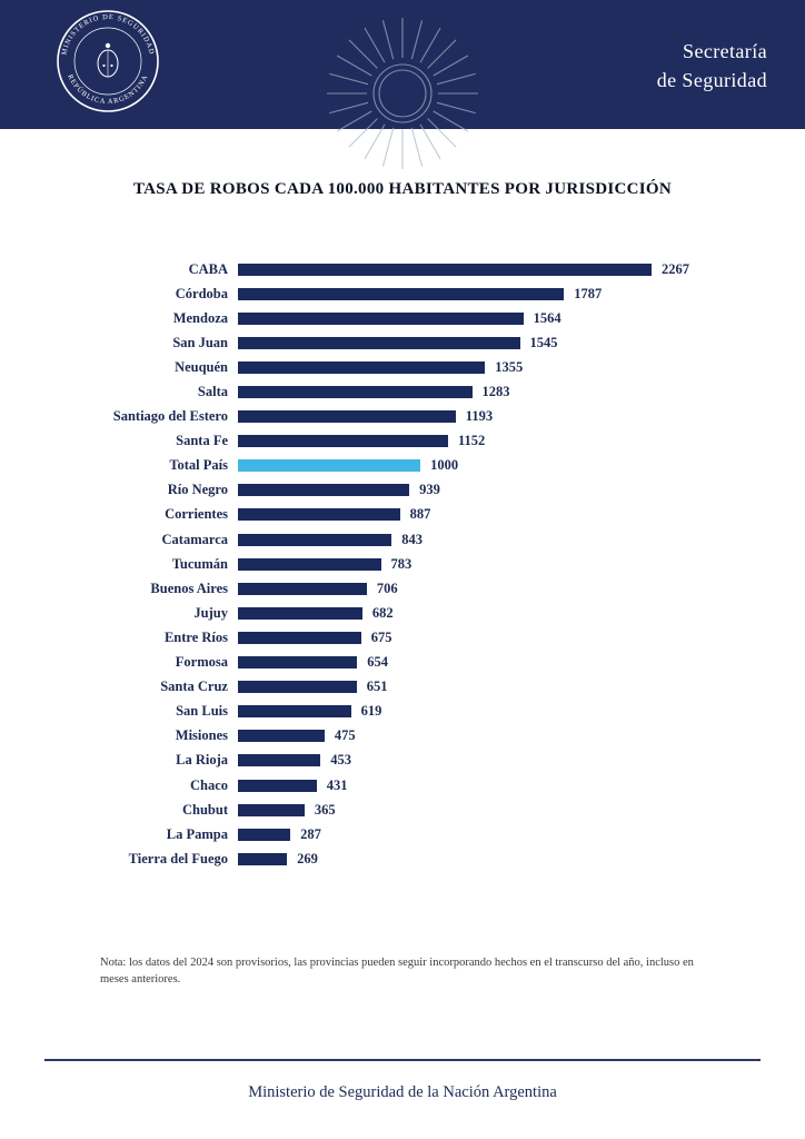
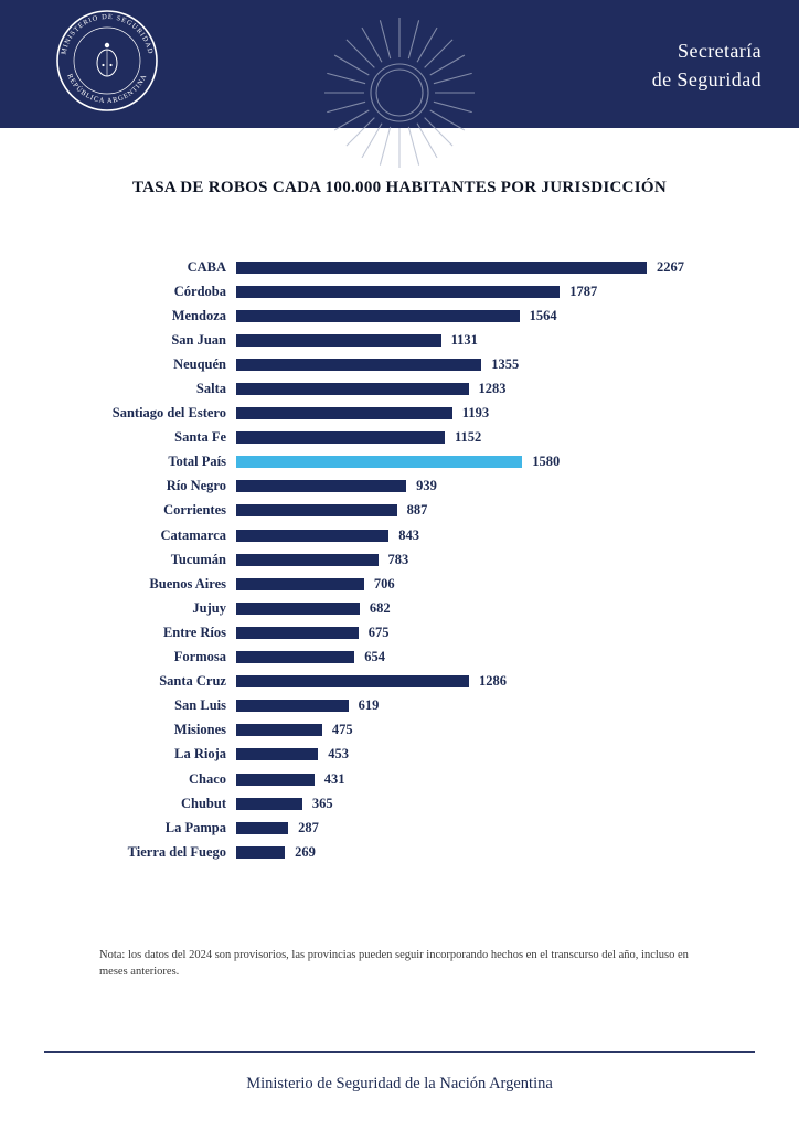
San Juan: 1545 -> 1131
Total País: 1000 -> 1580
Santa Cruz: 651 -> 1286
